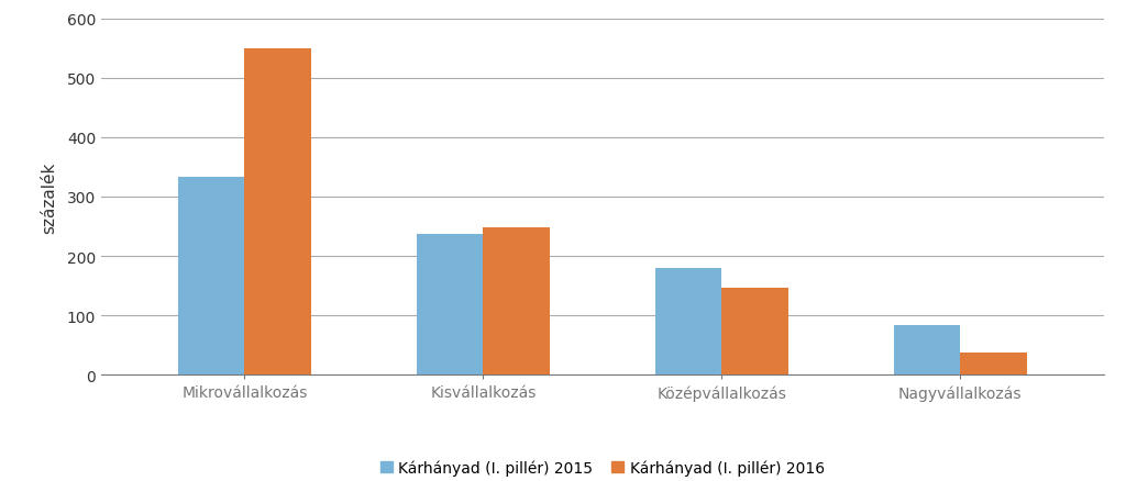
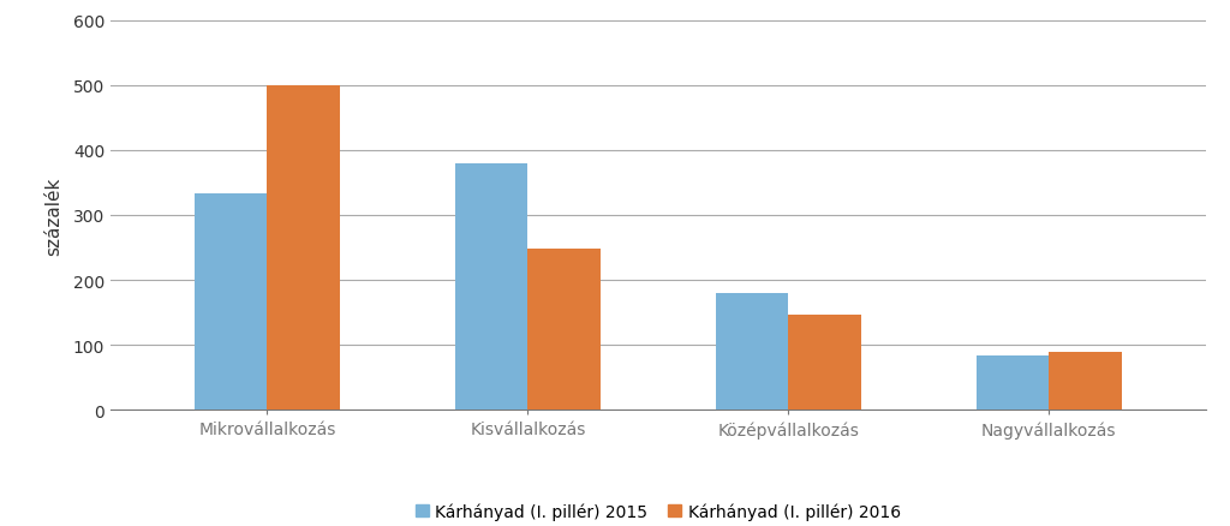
Kárhányad (I. pillér) 2016/Mikrovállalkozás: 550 -> 500
Kárhányad (I. pillér) 2015/Kisvállalkozás: 238 -> 380
Kárhányad (I. pillér) 2016/Nagyvállalkozás: 37 -> 90
